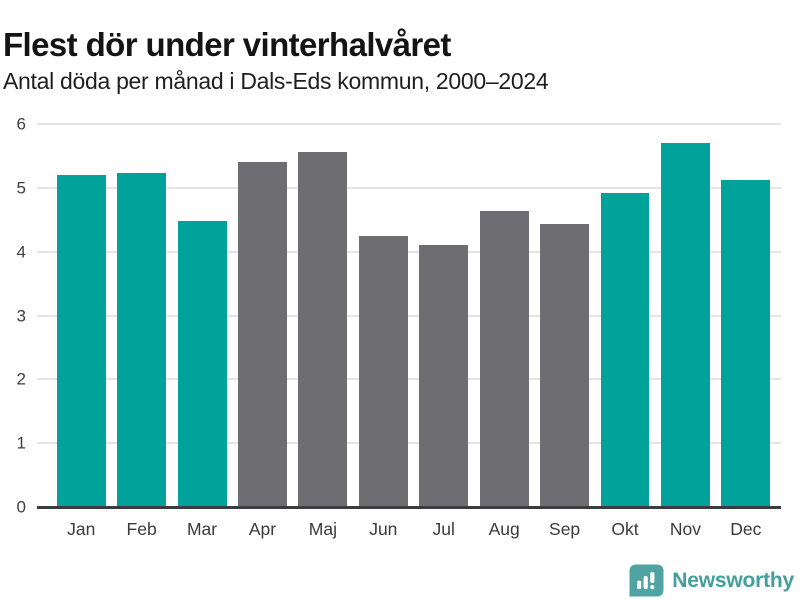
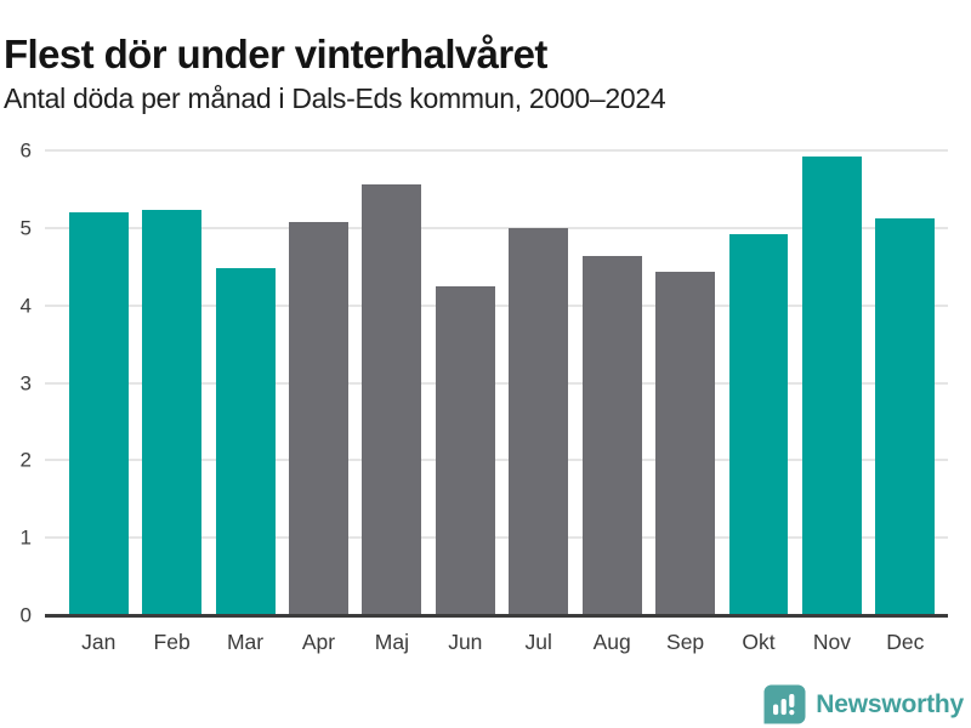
Apr: 5.4 -> 5.1
Jul: 4.1 -> 5.0
Nov: 5.7 -> 5.9
